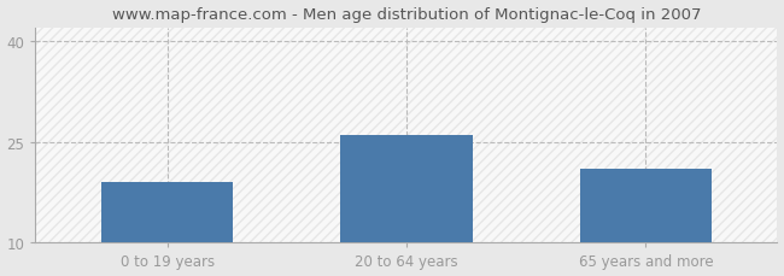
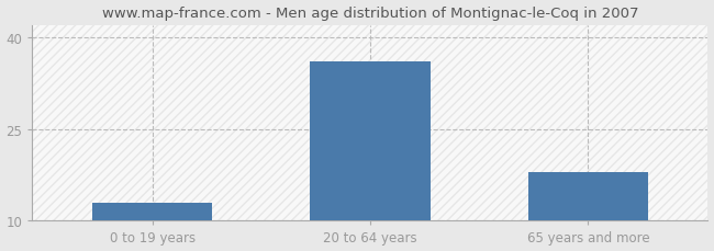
0 to 19 years: 19 -> 13
20 to 64 years: 26 -> 36
65 years and more: 21 -> 18
